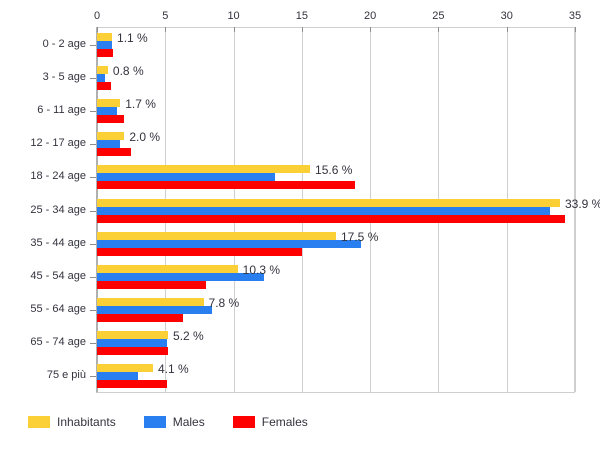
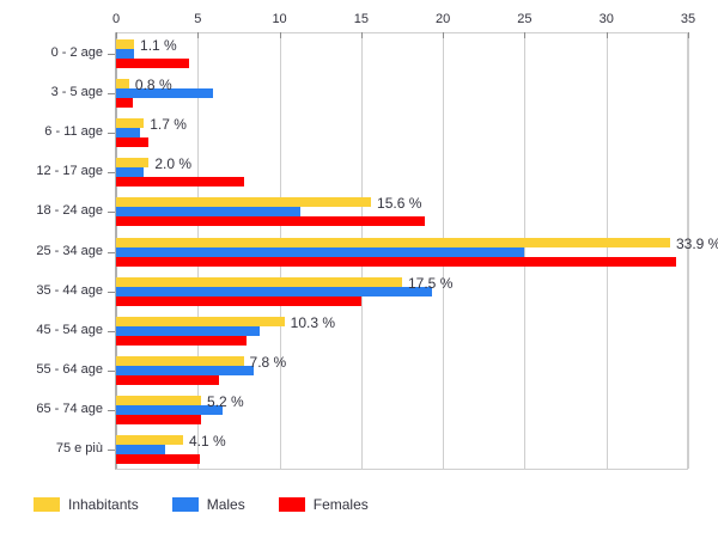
Females/0 - 2 age: 1.2 -> 4.5
Males/3 - 5 age: 0.6 -> 5.9
Females/12 - 17 age: 2.5 -> 7.8
Males/18 - 24 age: 13.0 -> 11.3
Males/25 - 34 age: 33.2 -> 25.0
Males/45 - 54 age: 12.2 -> 8.8
Males/65 - 74 age: 5.1 -> 6.5
